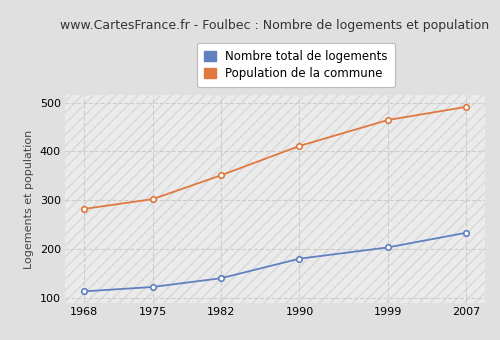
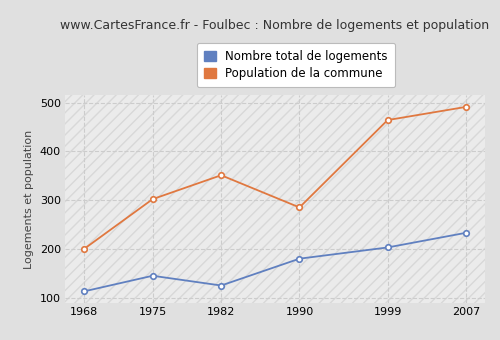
Population de la commune/1968: 282 -> 200
Nombre total de logements/1975: 122 -> 145
Nombre total de logements/1982: 140 -> 125
Population de la commune/1990: 411 -> 285
